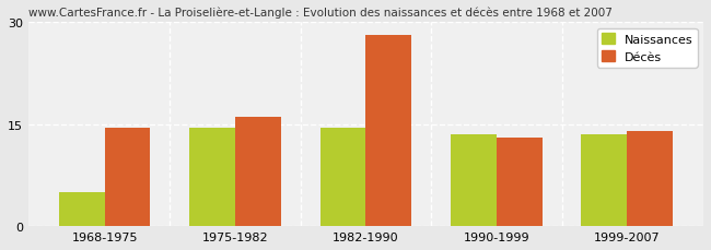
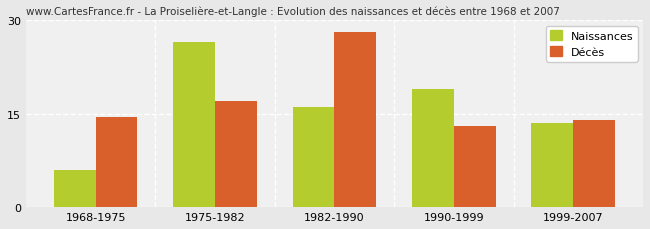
Naissances/1968-1975: 5.0 -> 6.0
Naissances/1975-1982: 14.5 -> 26.4
Décès/1975-1982: 16.0 -> 17.0
Naissances/1982-1990: 14.5 -> 16.0
Naissances/1990-1999: 13.5 -> 19.0
